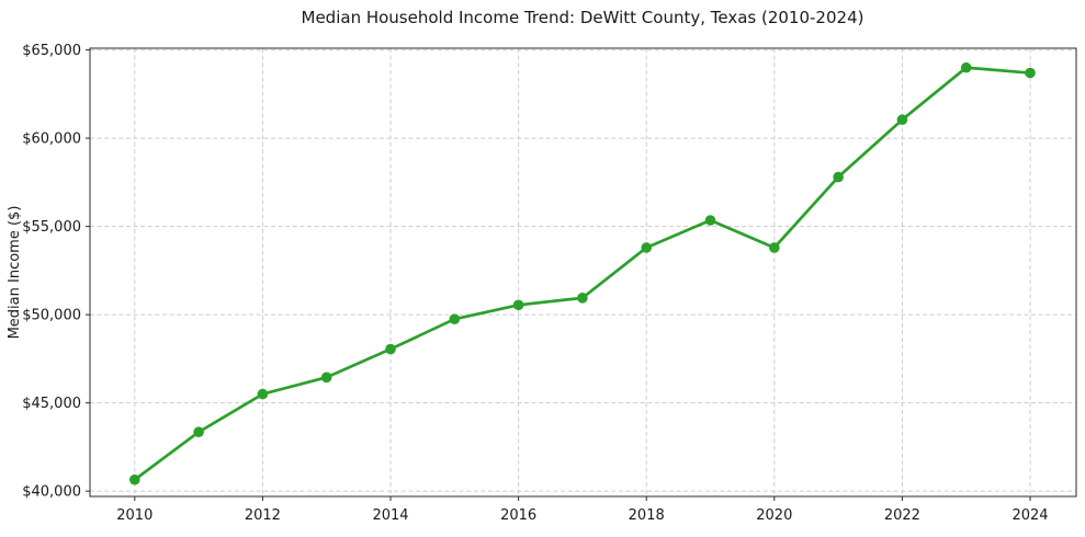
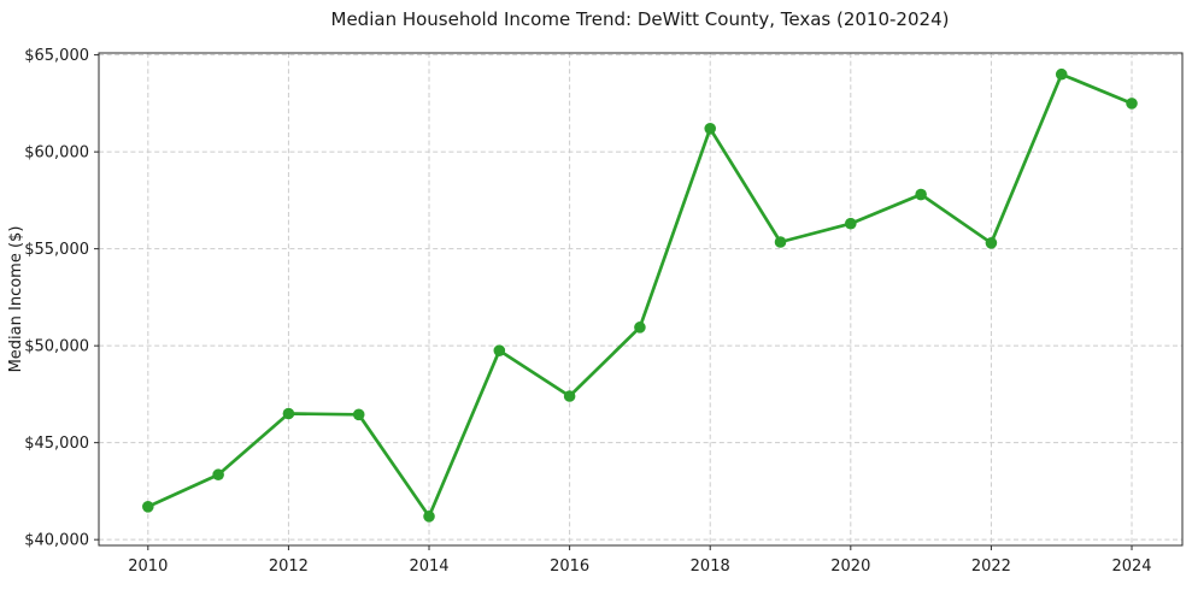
2010: $40600 -> $41700
2012: $45500 -> $46500
2014: $48000 -> $41200
2016: $50600 -> $47400
2018: $53800 -> $61200
2020: $53800 -> $56300
2022: $61000 -> $55300
2024: $63700 -> $62500
